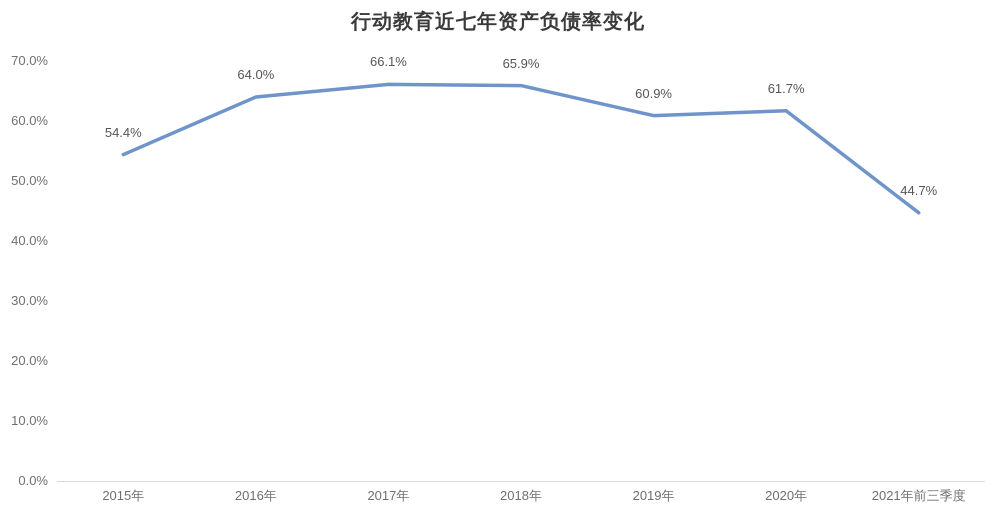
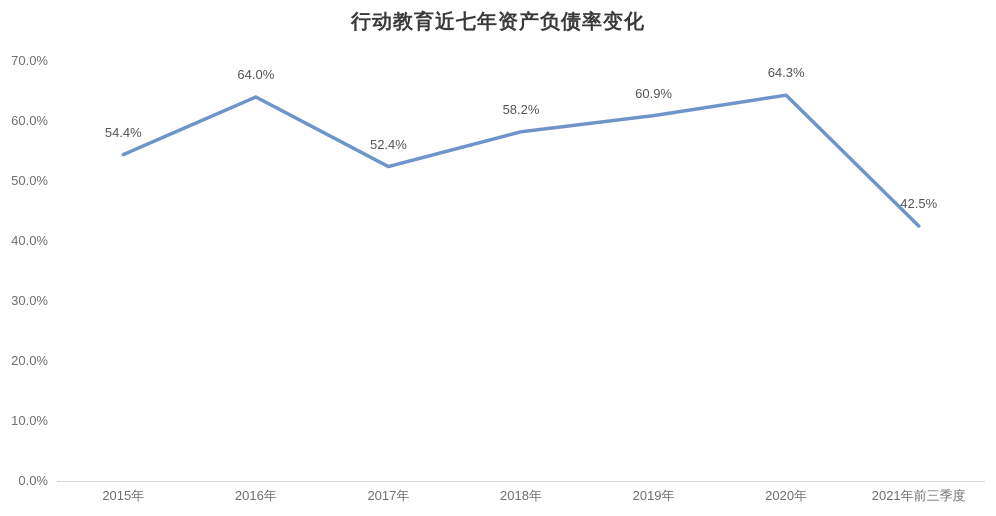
2017年: 66.1% -> 52.4%
2018年: 65.9% -> 58.2%
2020年: 61.7% -> 64.3%
2021年前三季度: 44.7% -> 42.5%
